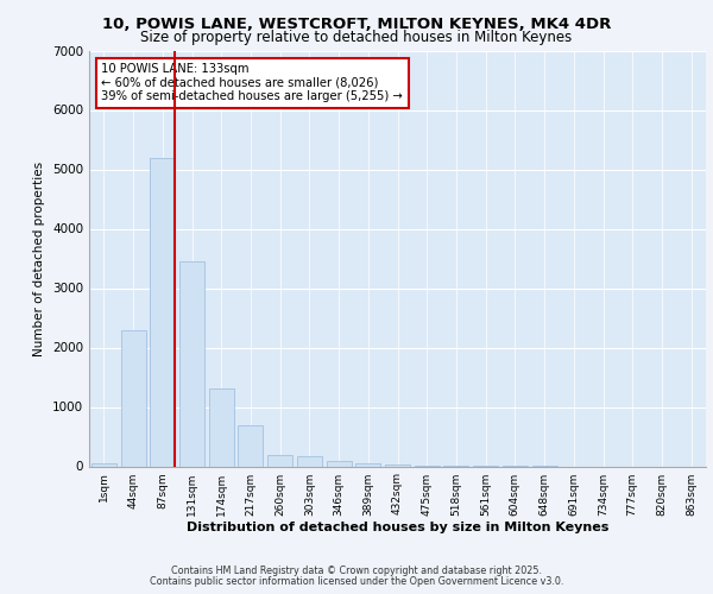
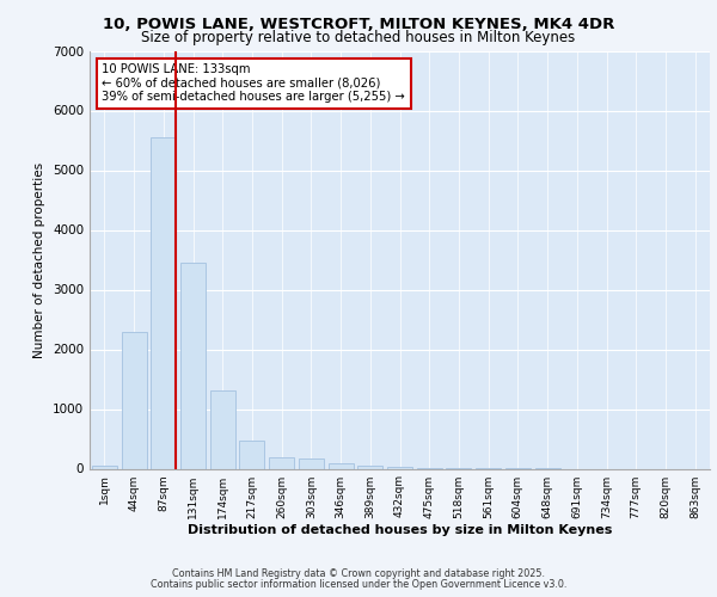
87sqm: 5200 -> 5560
217sqm: 700 -> 470
